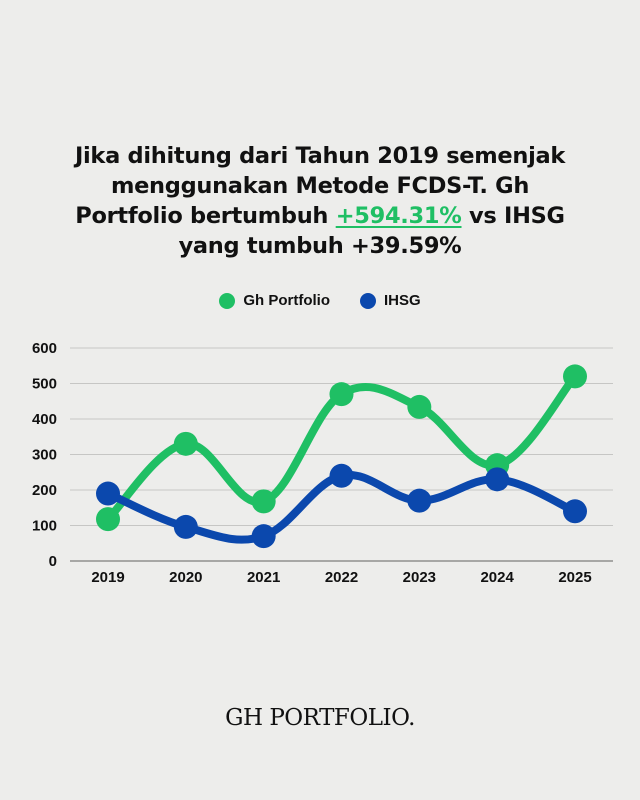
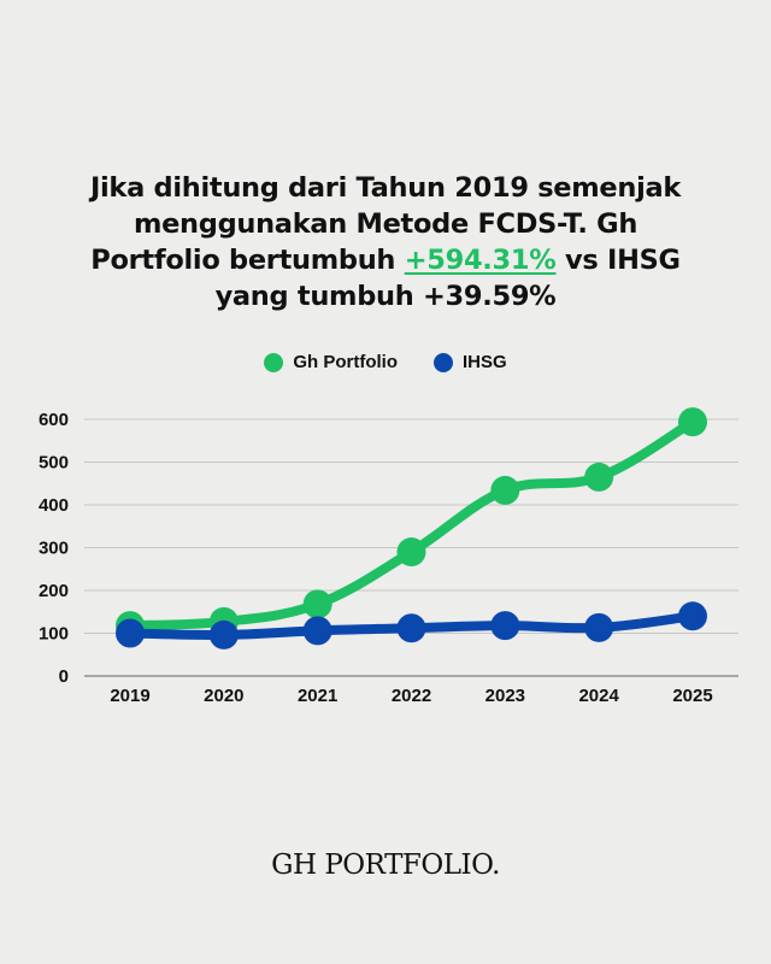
IHSG/2019: 190 -> 100
Gh Portfolio/2020: 330 -> 130
IHSG/2021: 70 -> 110
Gh Portfolio/2022: 470 -> 290
IHSG/2022: 240 -> 110
IHSG/2023: 170 -> 120
Gh Portfolio/2024: 270 -> 460
IHSG/2024: 230 -> 110
Gh Portfolio/2025: 520 -> 590
